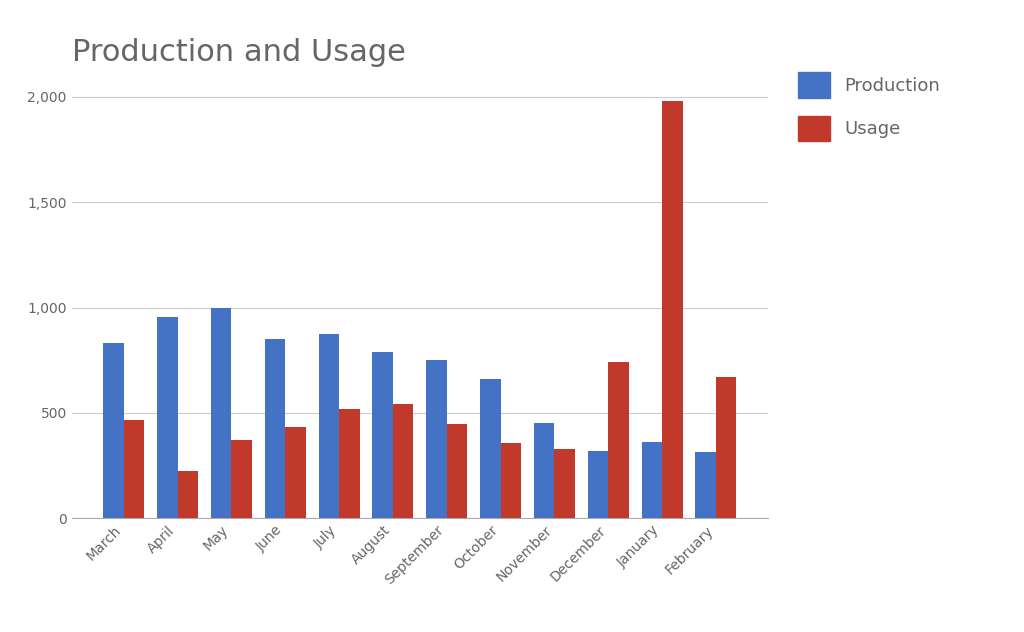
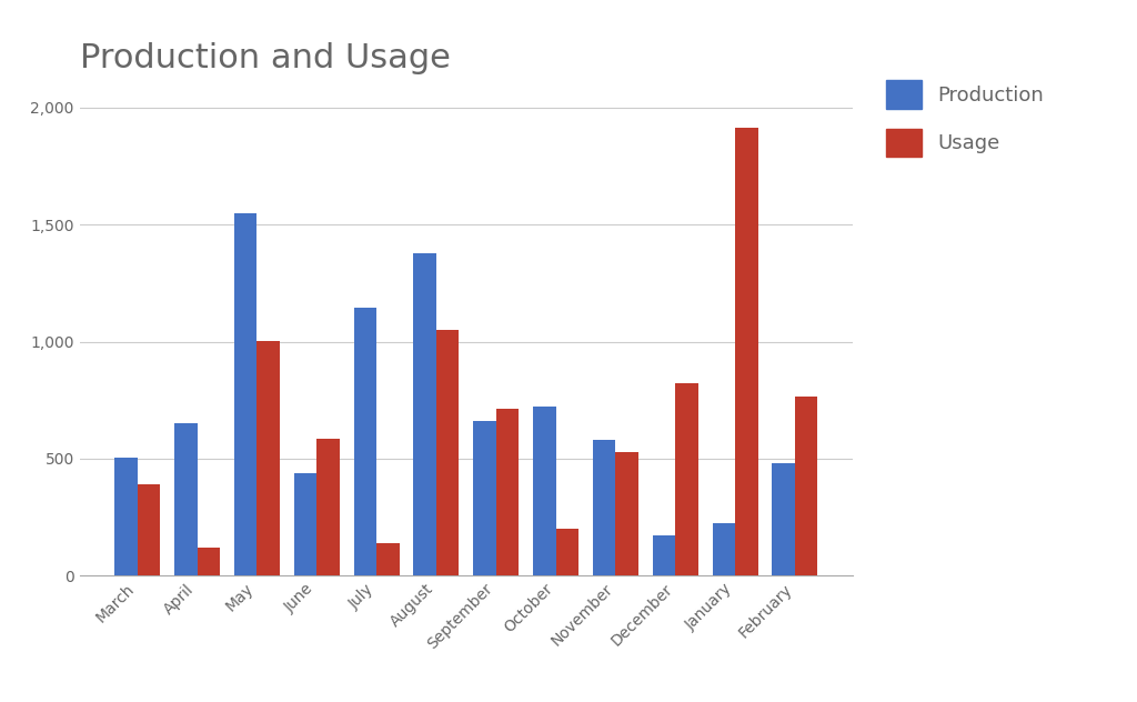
Production/March: 830 -> 505
Usage/March: 465 -> 390
Production/April: 955 -> 650
Usage/April: 225 -> 120
Production/May: 1,000 -> 1,550
Usage/May: 370 -> 1,005
Production/June: 850 -> 440
Usage/June: 435 -> 585
Production/July: 875 -> 1,145
Usage/July: 520 -> 140
Production/August: 790 -> 1,380
Usage/August: 540 -> 1,050
Production/September: 750 -> 660
Usage/September: 445 -> 715
Production/October: 660 -> 725
Usage/October: 355 -> 200
Production/November: 450 -> 580
Usage/November: 330 -> 530
Production/December: 320 -> 170
Usage/December: 740 -> 820
Production/January: 360 -> 225
Usage/January: 1,980 -> 1,915
Production/February: 315 -> 480
Usage/February: 670 -> 765
